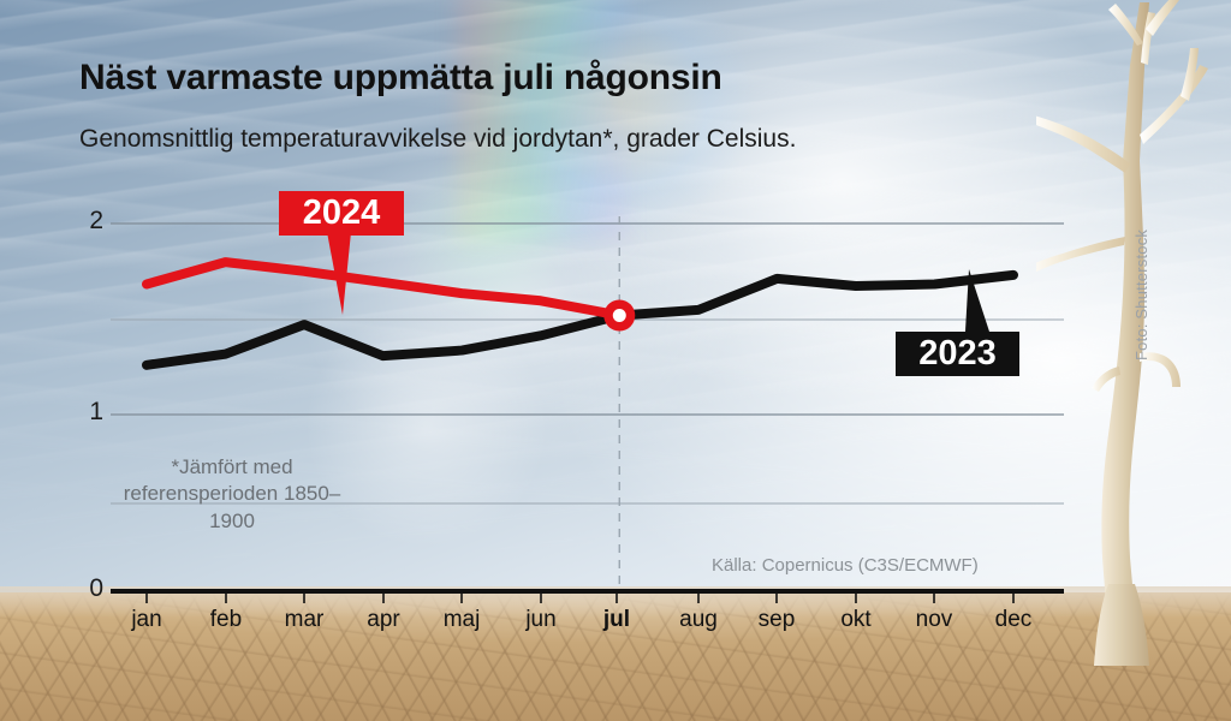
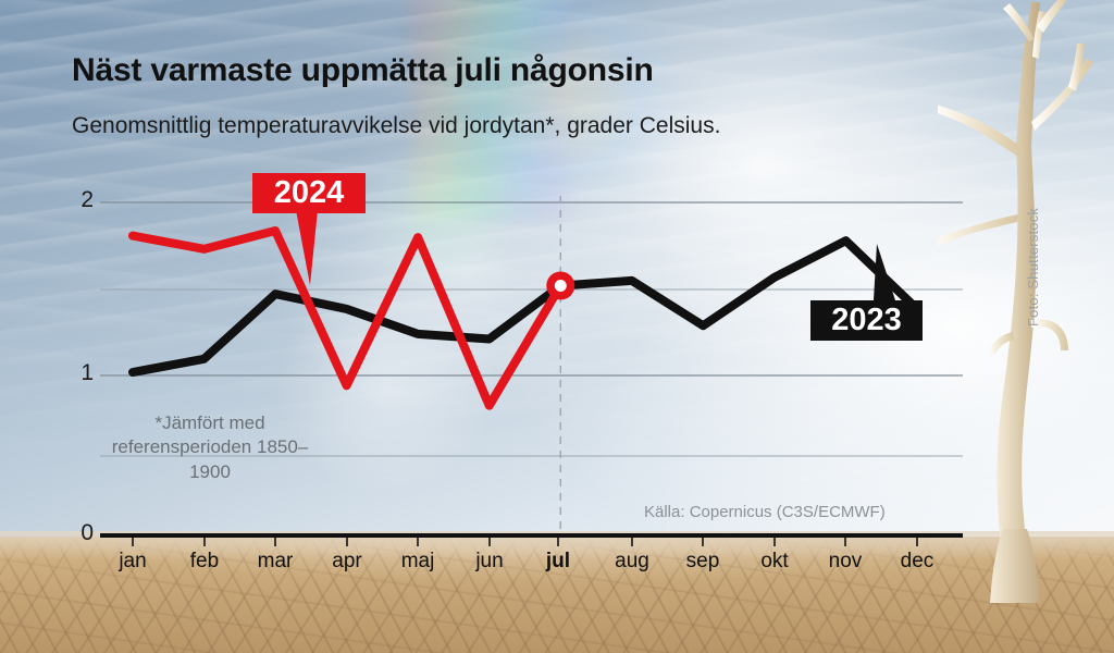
2024/jan: 1.67 -> 1.80
2023/jan: 1.23 -> 0.98
2024/feb: 1.79 -> 1.72
2023/feb: 1.29 -> 1.06
2024/mar: 1.74 -> 1.83
2024/apr: 1.68 -> 0.90
2023/apr: 1.28 -> 1.36
2024/maj: 1.62 -> 1.79
2023/maj: 1.31 -> 1.21
2024/jun: 1.58 -> 0.78
2023/jun: 1.39 -> 1.18
2023/sep: 1.70 -> 1.26
2023/okt: 1.66 -> 1.55
2023/nov: 1.67 -> 1.77
2023/dec: 1.72 -> 1.36
